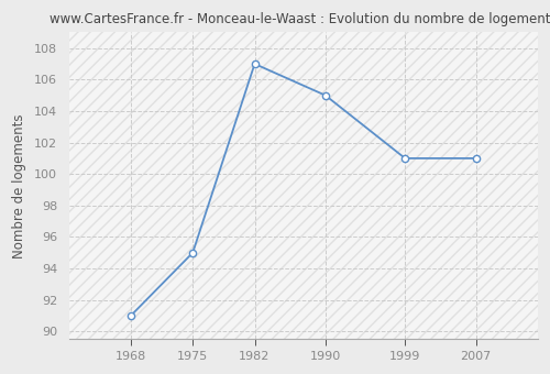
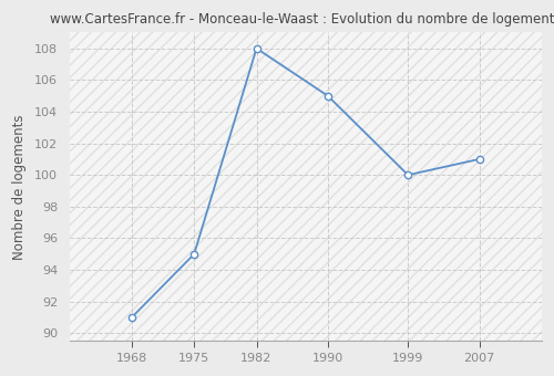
1982: 107 -> 108
1999: 101 -> 100
